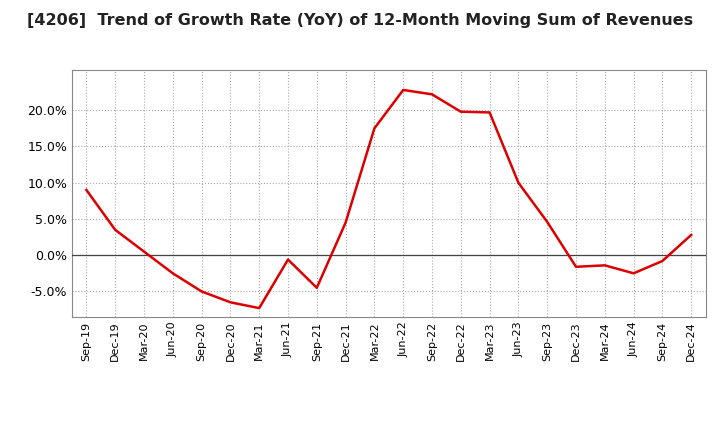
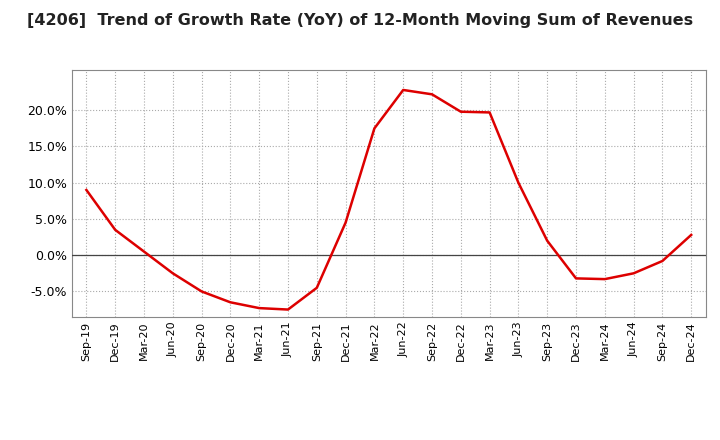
Jun-21: -0.6% -> -7.5%
Sep-23: 4.6% -> 2.0%
Dec-23: -1.6% -> -3.2%
Mar-24: -1.4% -> -3.3%
